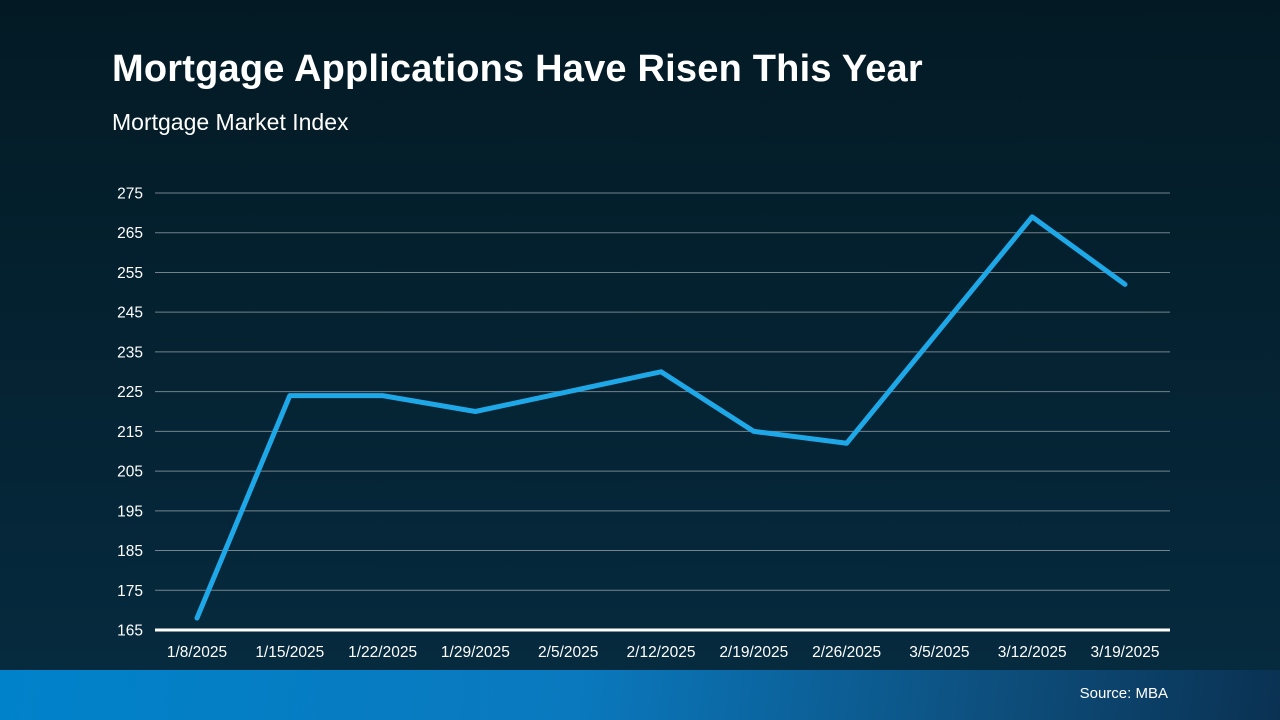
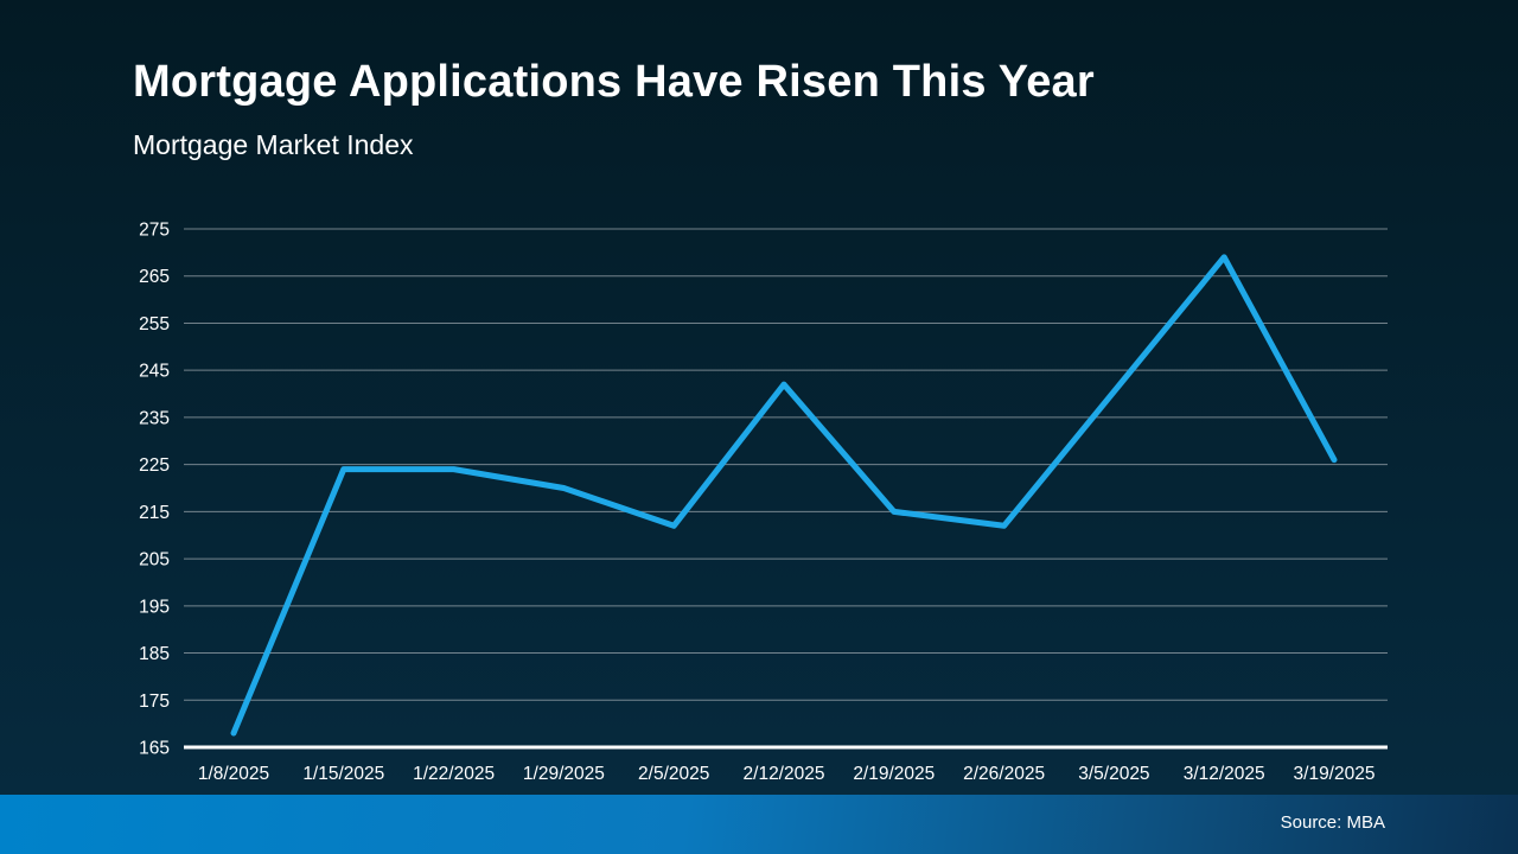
2/5/2025: 225 -> 212
2/12/2025: 230 -> 242
3/19/2025: 252 -> 226
